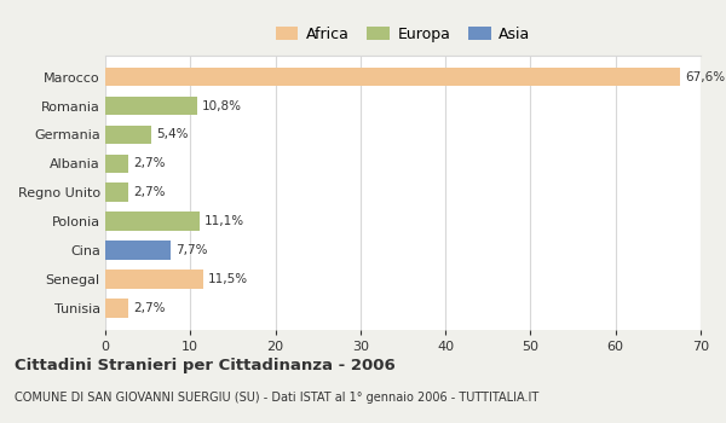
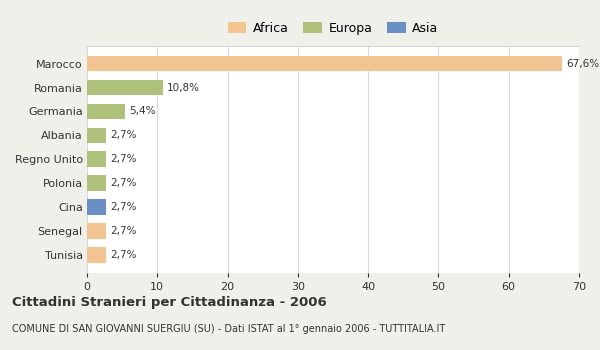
Polonia: 11,1% -> 2,7%
Cina: 7,7% -> 2,7%
Senegal: 11,5% -> 2,7%
